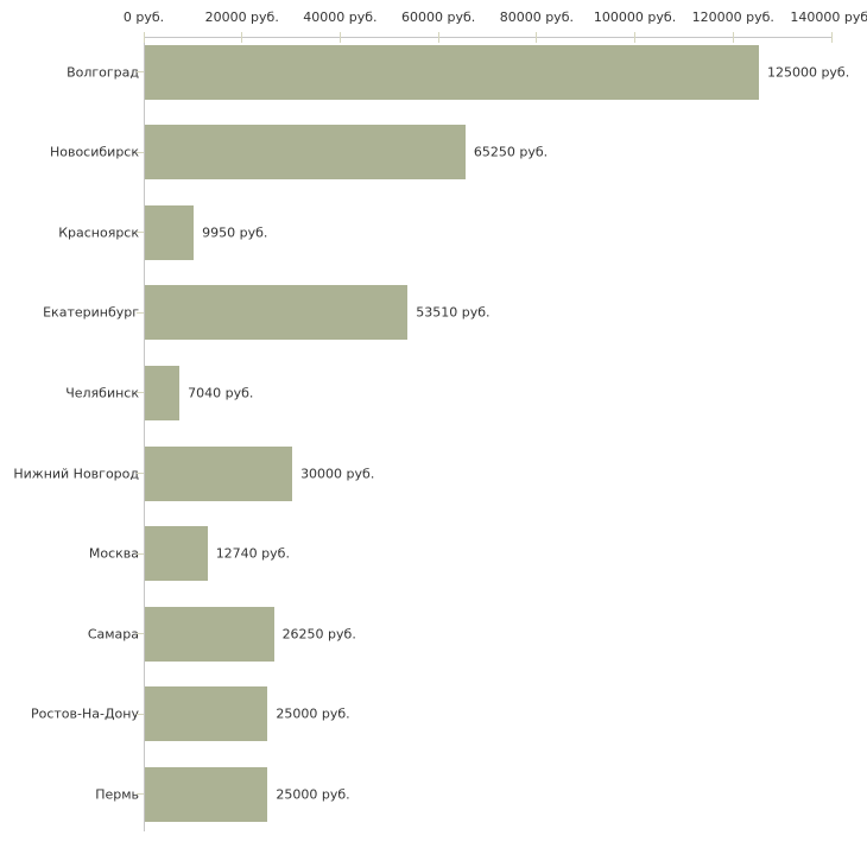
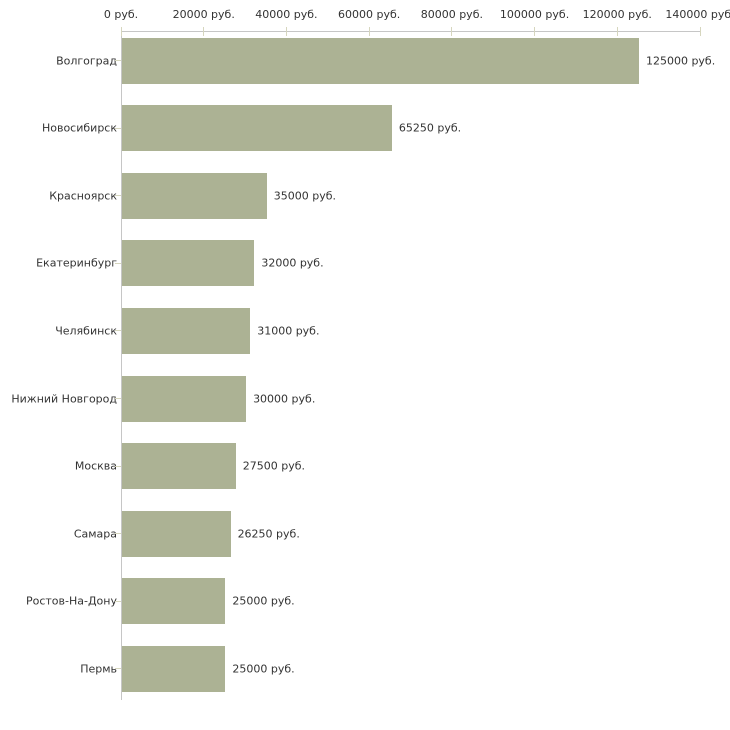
Красноярск: 9950 -> 35000
Екатеринбург: 53510 -> 32000
Челябинск: 7040 -> 31000
Москва: 12740 -> 27500
